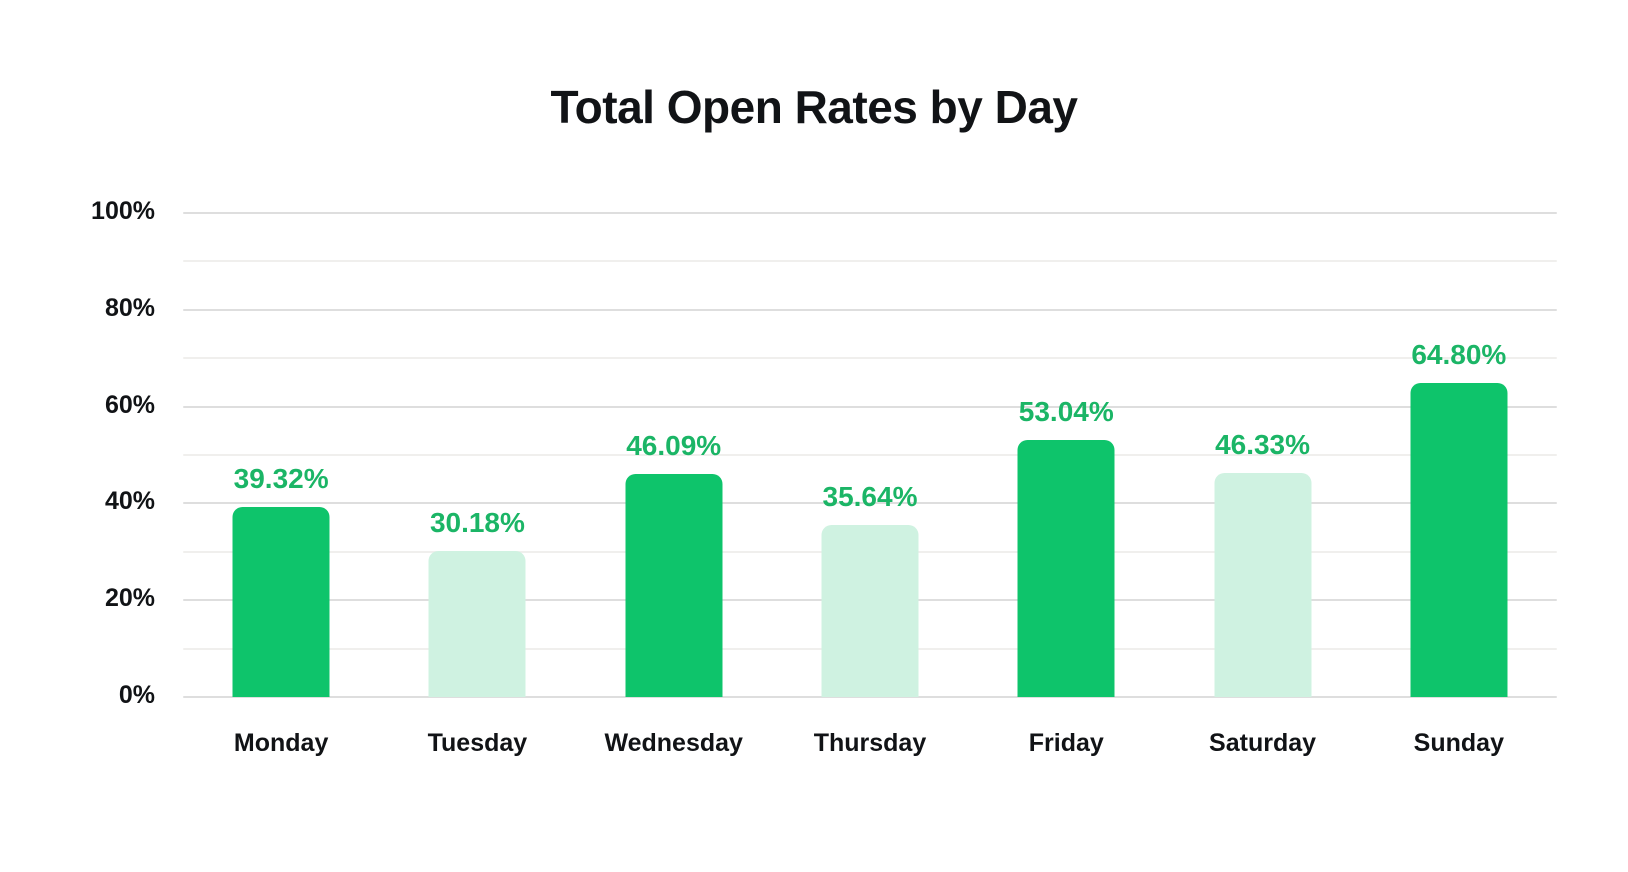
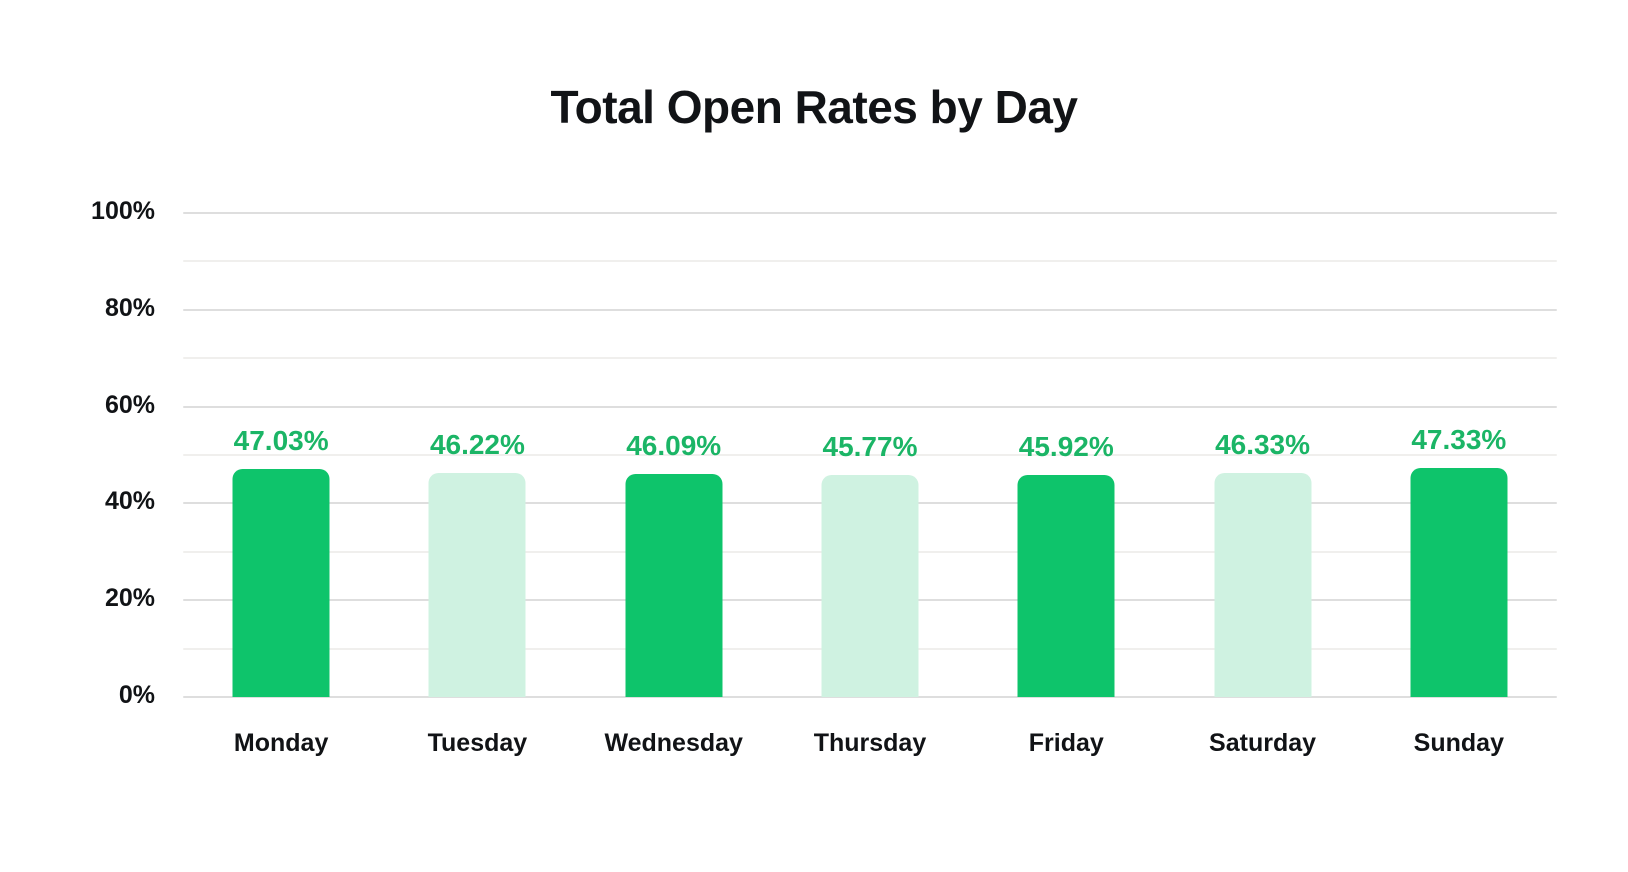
Monday: 39.32% -> 47.03%
Tuesday: 30.18% -> 46.22%
Thursday: 35.64% -> 45.77%
Friday: 53.04% -> 45.92%
Sunday: 64.80% -> 47.33%
